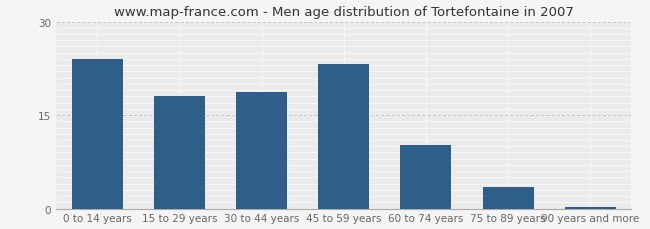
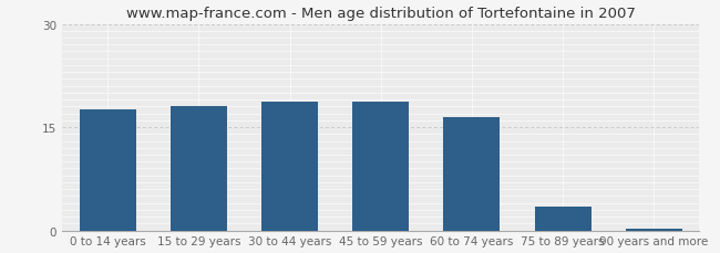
0 to 14 years: 24.0 -> 17.5
45 to 59 years: 23.2 -> 18.7
60 to 74 years: 10.2 -> 16.5
